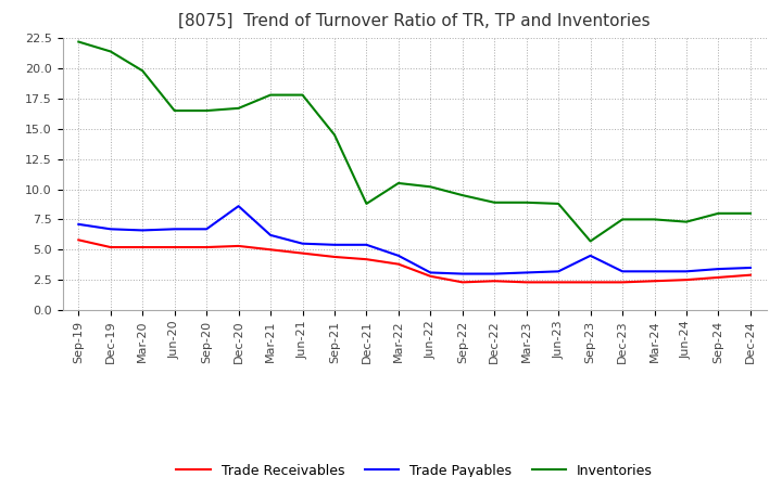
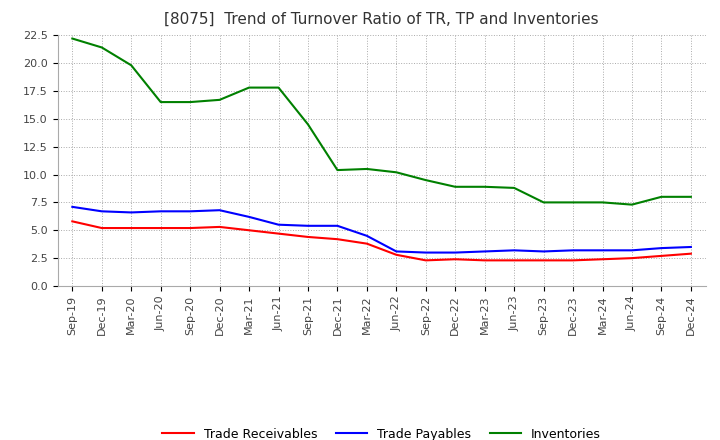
Trade Payables/Dec-20: 8.6 -> 6.8
Inventories/Dec-21: 8.8 -> 10.4
Trade Payables/Sep-23: 4.5 -> 3.1
Inventories/Sep-23: 5.7 -> 7.5
